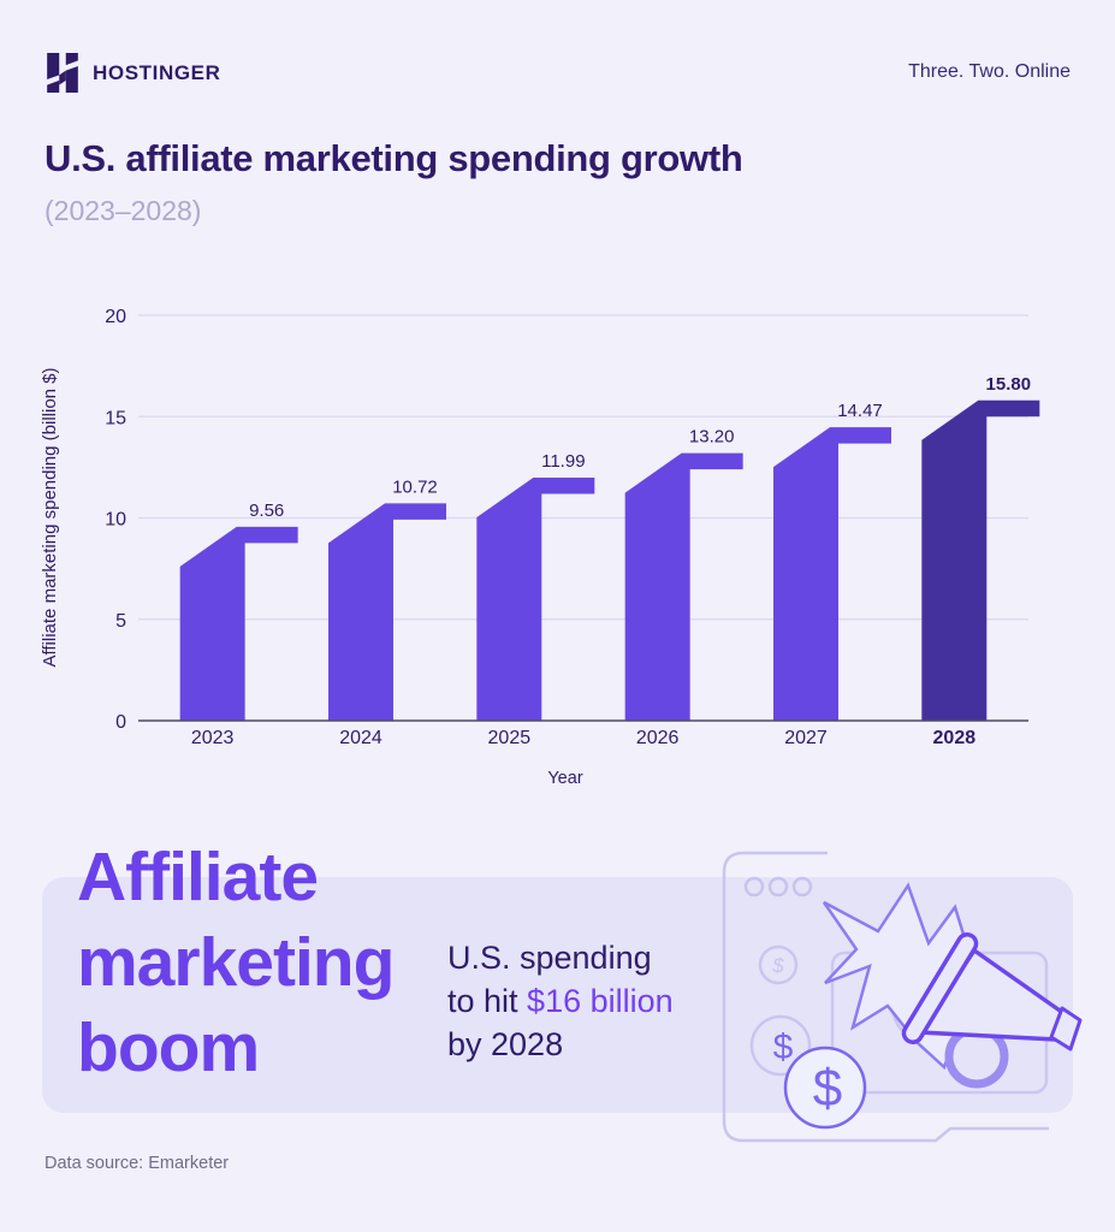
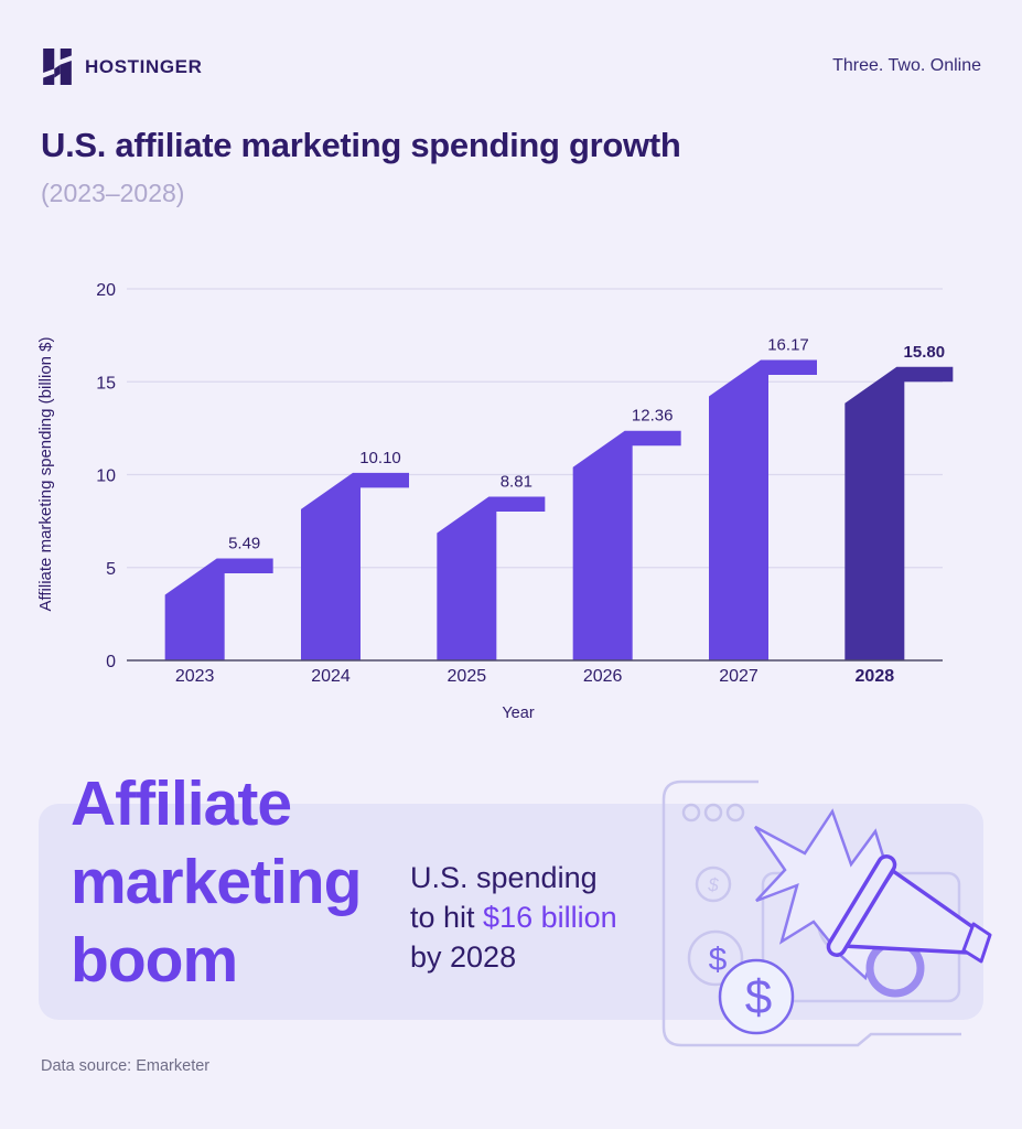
2023: 9.56 -> 5.49
2024: 10.72 -> 10.10
2025: 11.99 -> 8.81
2026: 13.20 -> 12.36
2027: 14.47 -> 16.17
